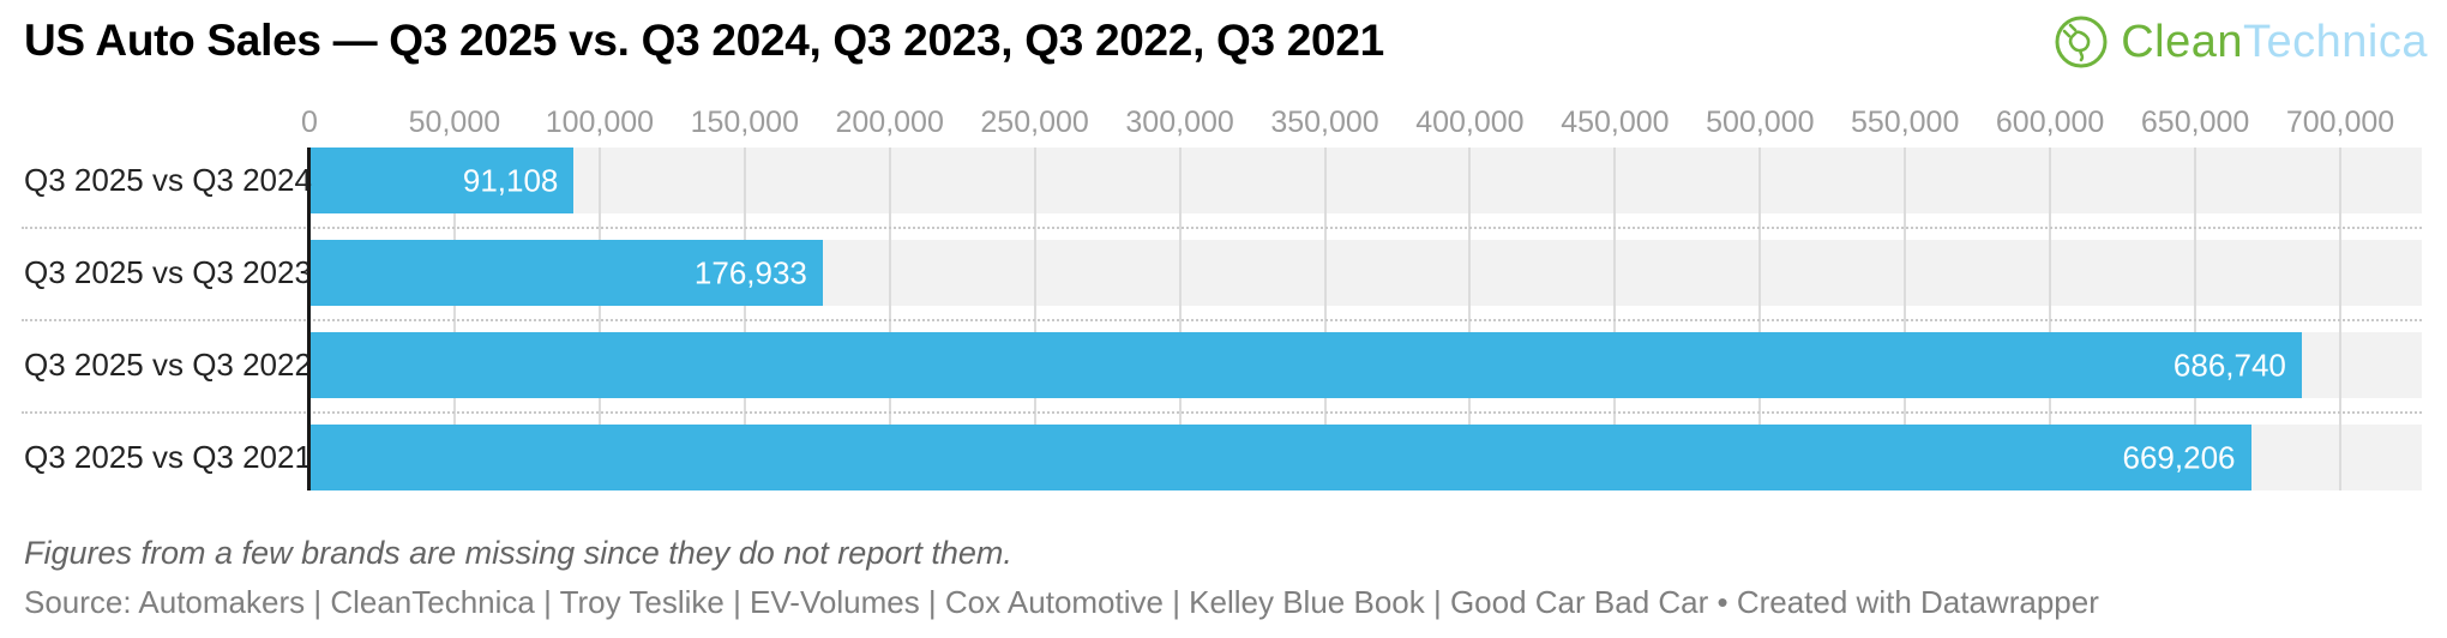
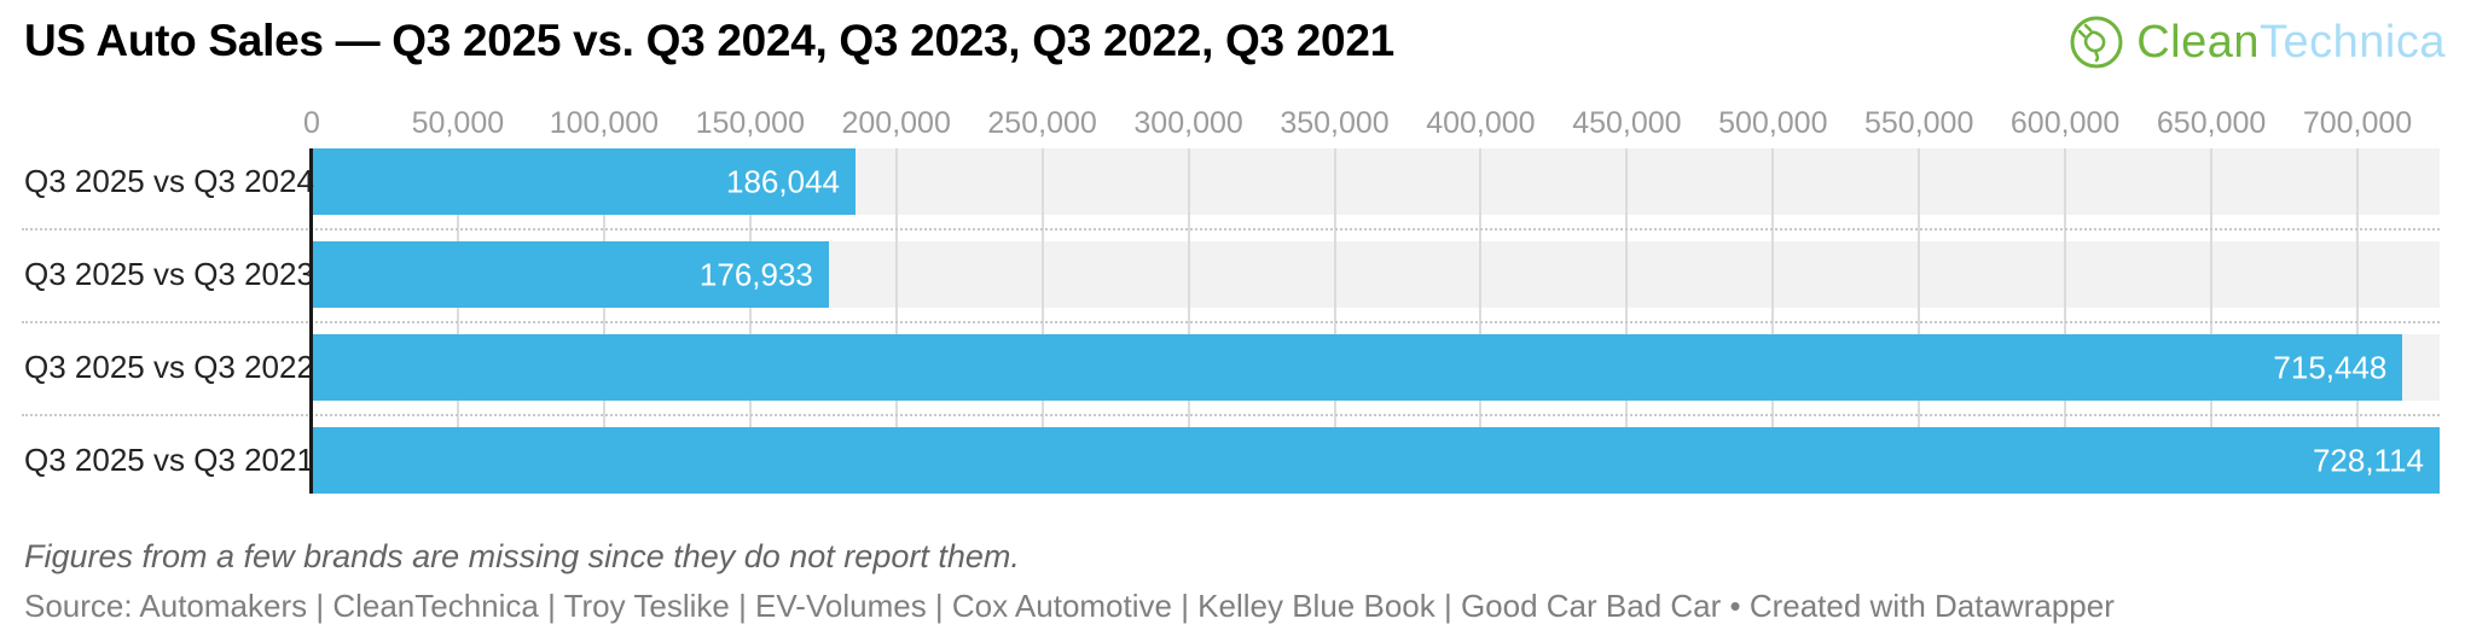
Q3 2025 vs Q3 2024: 91,108 -> 186,044
Q3 2025 vs Q3 2022: 686,740 -> 715,448
Q3 2025 vs Q3 2021: 669,206 -> 728,114
